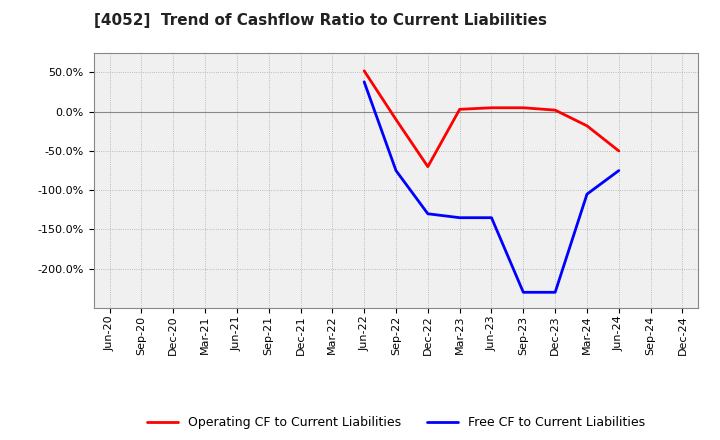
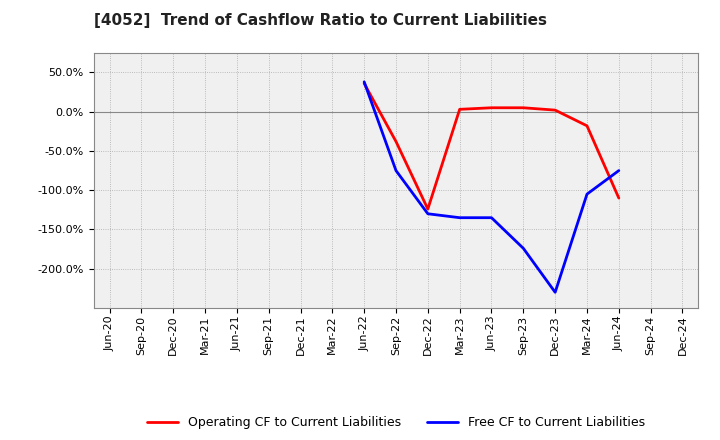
Operating CF to Current Liabilities/Jun-22: 52% -> 36%
Operating CF to Current Liabilities/Sep-22: -10% -> -38%
Operating CF to Current Liabilities/Dec-22: -70% -> -124%
Free CF to Current Liabilities/Sep-23: -230% -> -174%
Operating CF to Current Liabilities/Jun-24: -50% -> -110%
